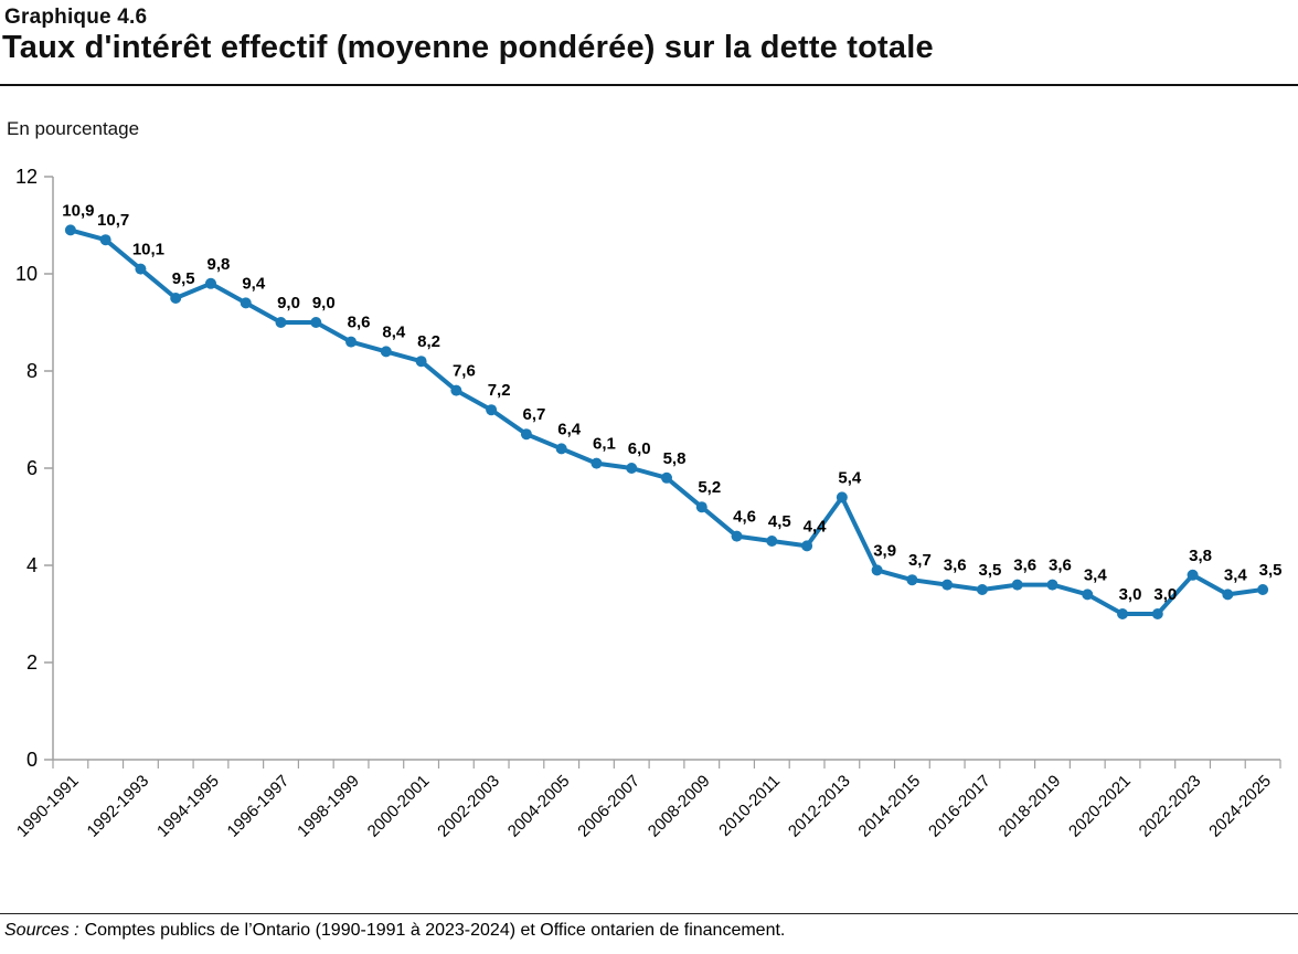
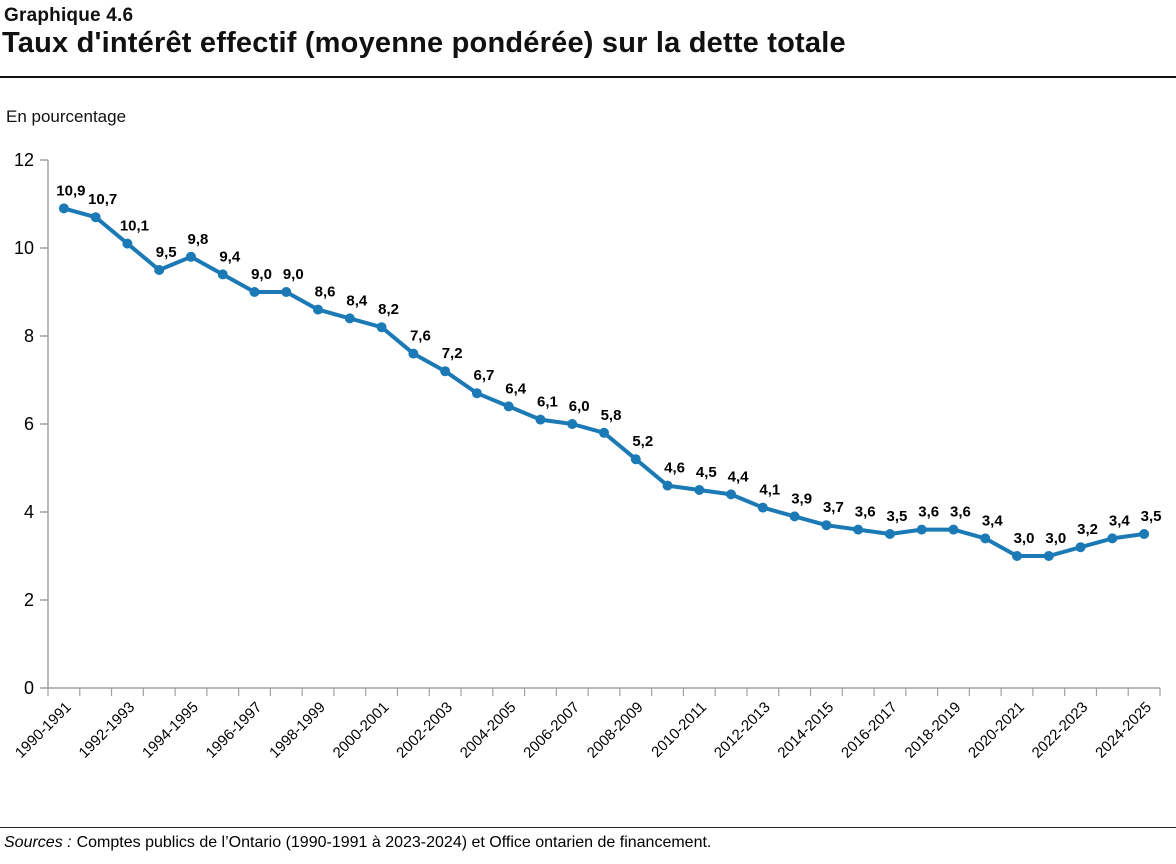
2012-2013: 5,4 -> 4,1
2022-2023: 3,8 -> 3,2
